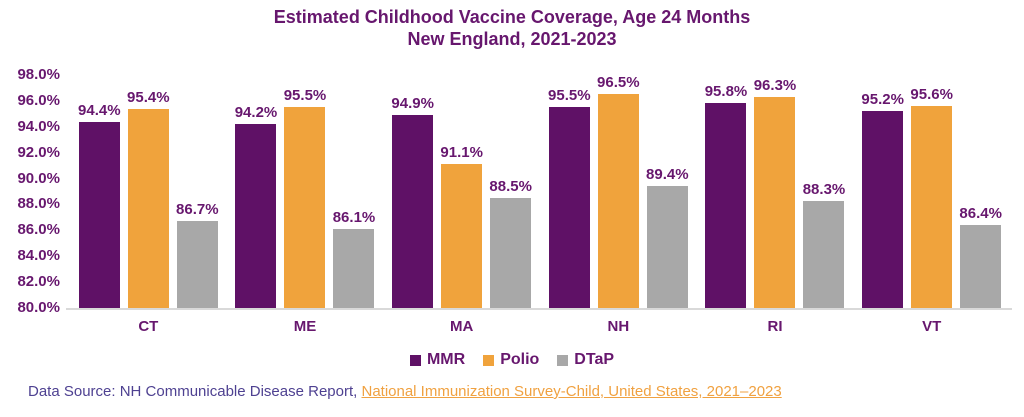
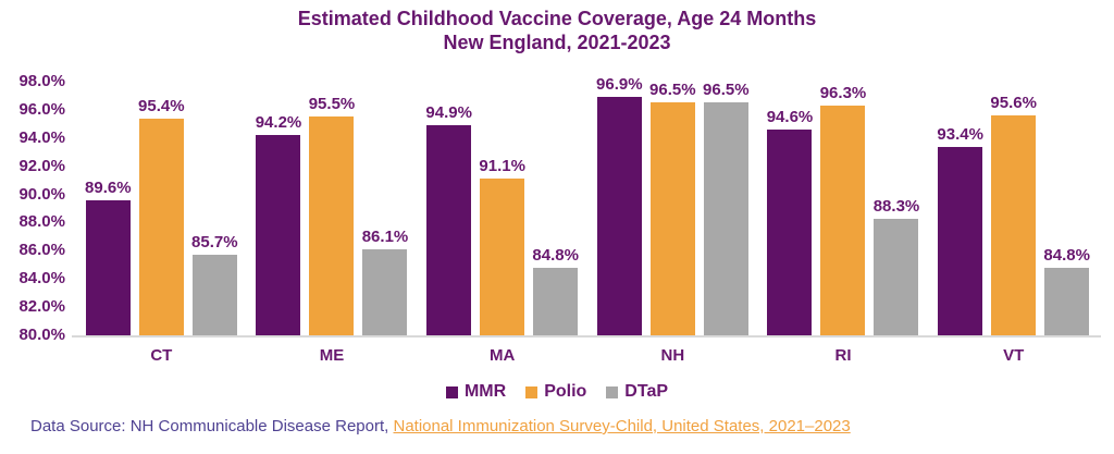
MMR/CT: 94.4% -> 89.6%
DTaP/CT: 86.7% -> 85.7%
DTaP/MA: 88.5% -> 84.8%
MMR/NH: 95.5% -> 96.9%
DTaP/NH: 89.4% -> 96.5%
MMR/RI: 95.8% -> 94.6%
MMR/VT: 95.2% -> 93.4%
DTaP/VT: 86.4% -> 84.8%
